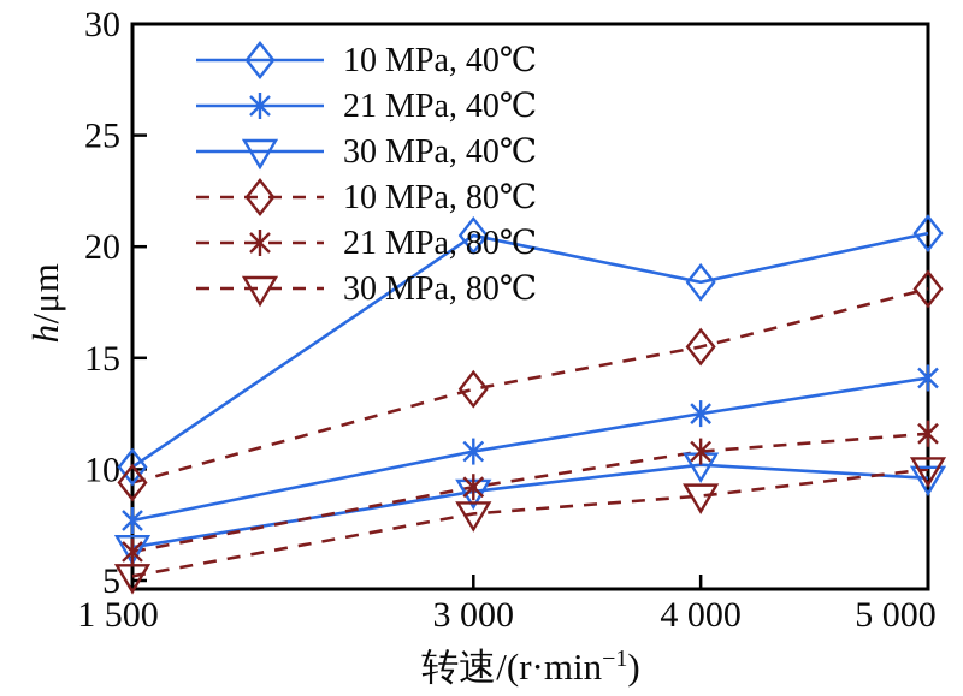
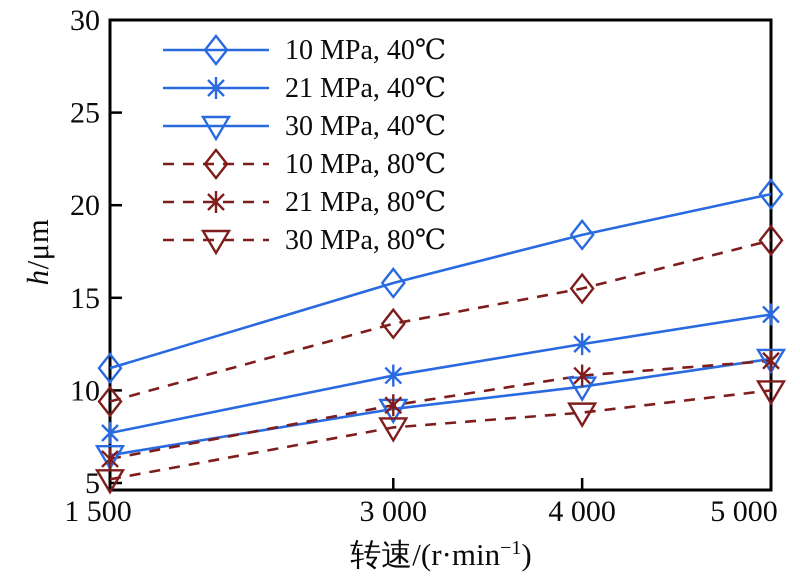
10 MPa, 40℃/1500: 10.1 -> 11.2
10 MPa, 40℃/3000: 20.5 -> 15.8
30 MPa, 40℃/5000: 9.6 -> 11.7
